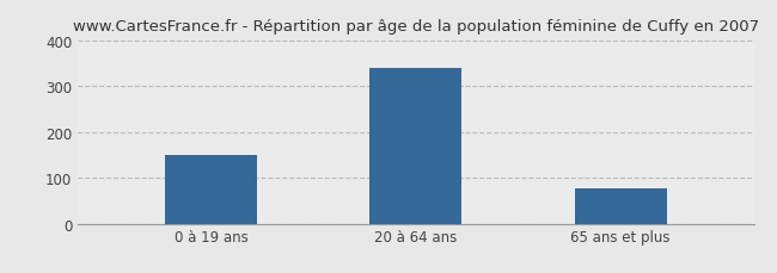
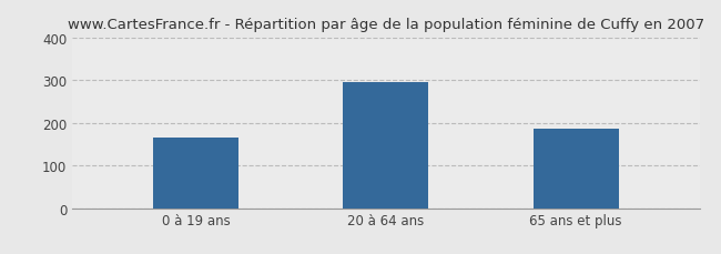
0 à 19 ans: 150 -> 165
20 à 64 ans: 340 -> 295
65 ans et plus: 78 -> 185
